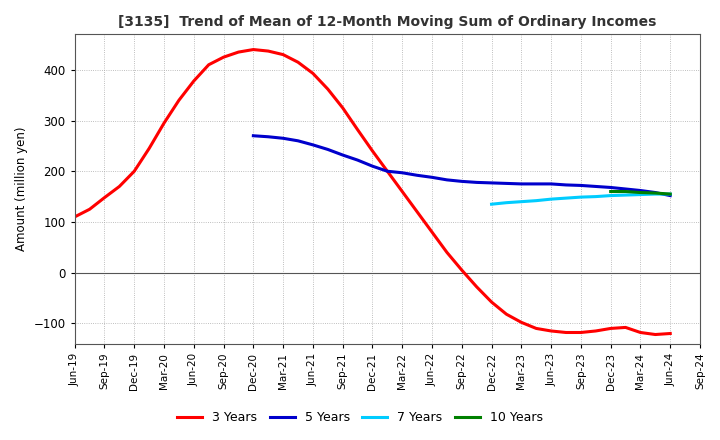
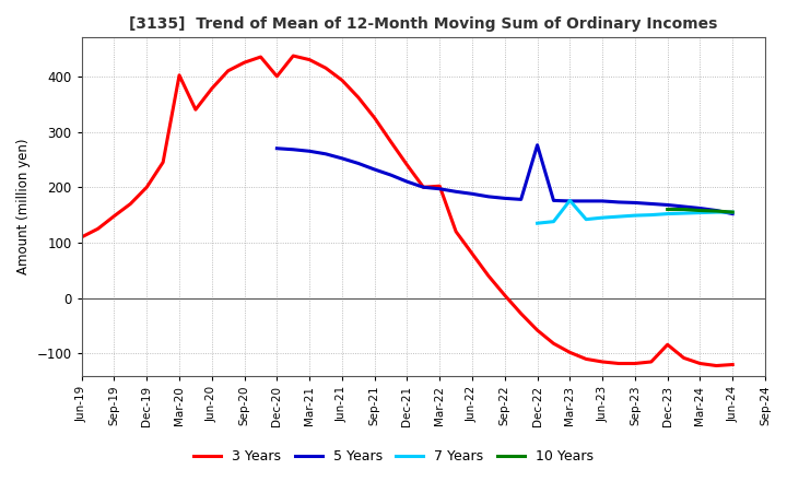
3 Years/Mar-20: 295 -> 402
3 Years/Dec-20: 440 -> 400
3 Years/Mar-22: 160 -> 202
5 Years/Dec-22: 177 -> 276
7 Years/Mar-23: 140 -> 176
3 Years/Dec-23: -110 -> -84
